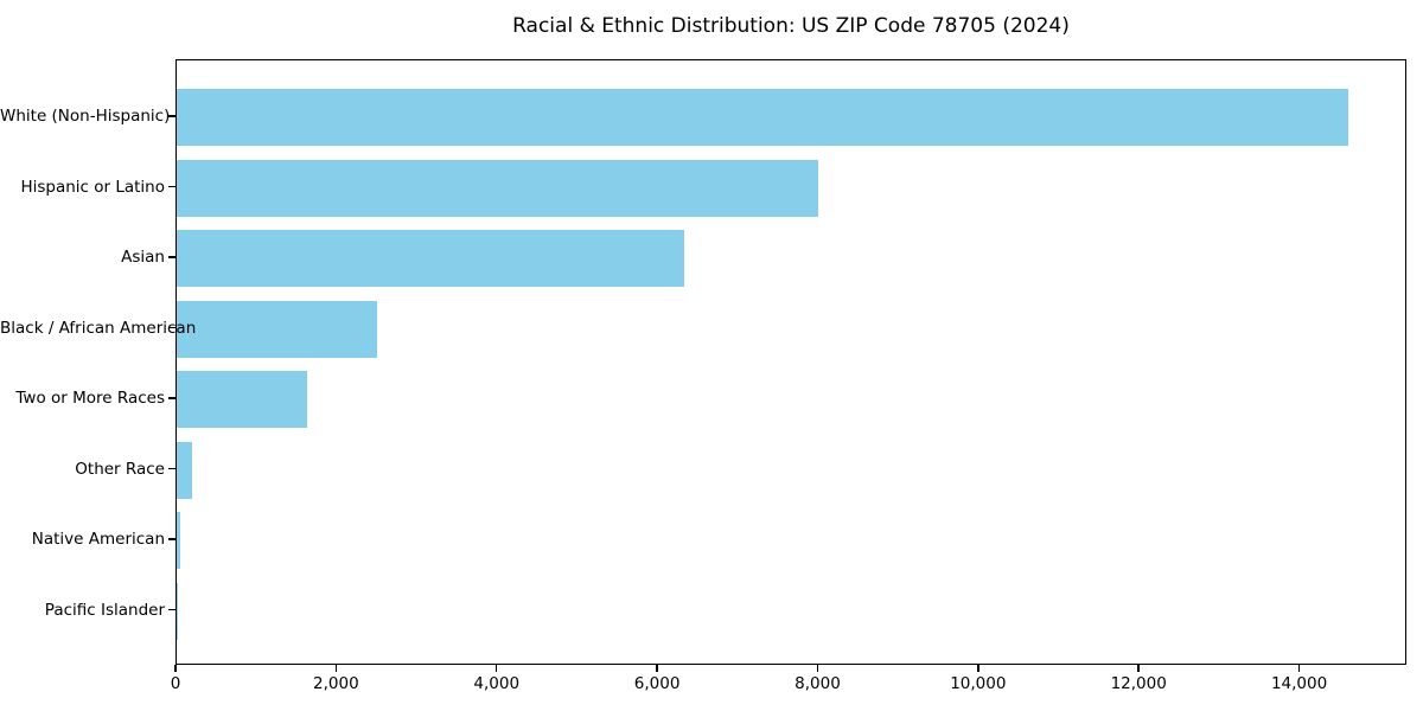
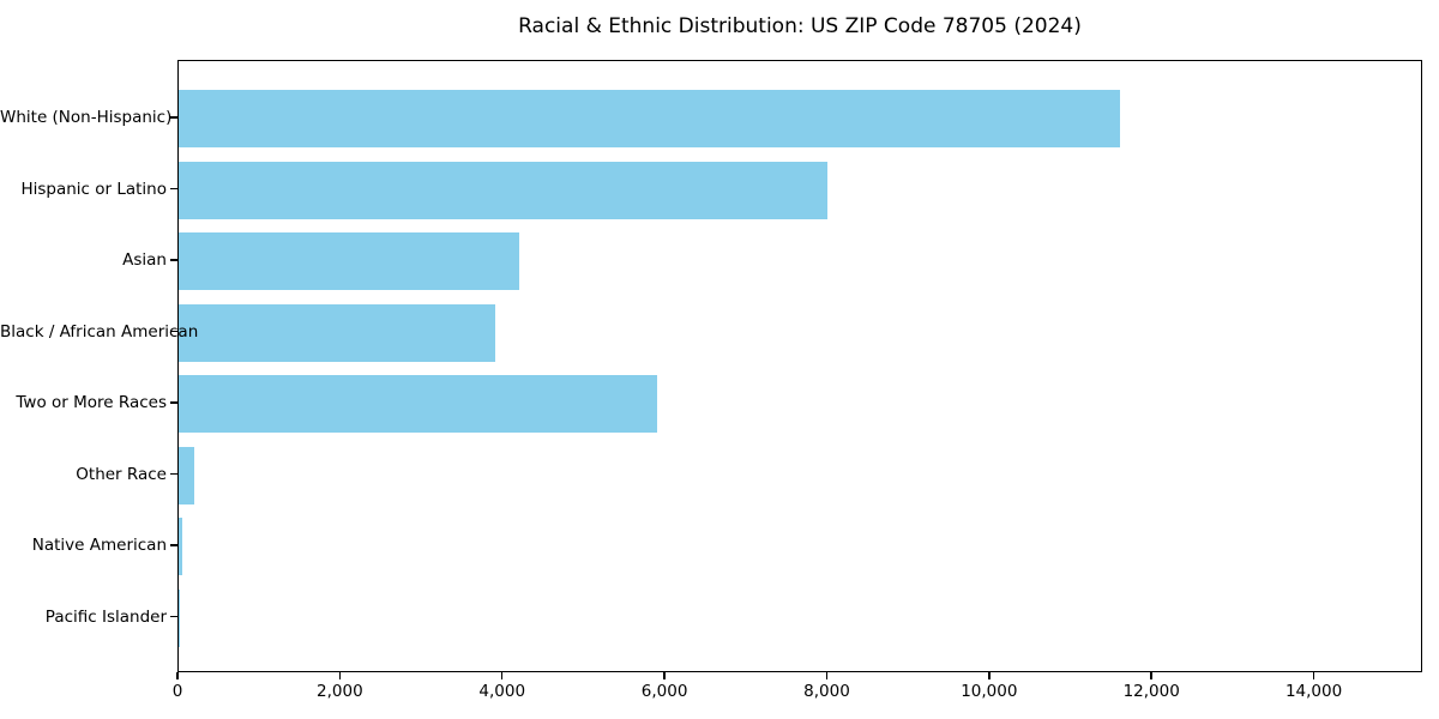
White (Non-Hispanic): 14600 -> 11600
Asian: 6300 -> 4200
Black / African American: 2500 -> 3900
Two or More Races: 1600 -> 5900
